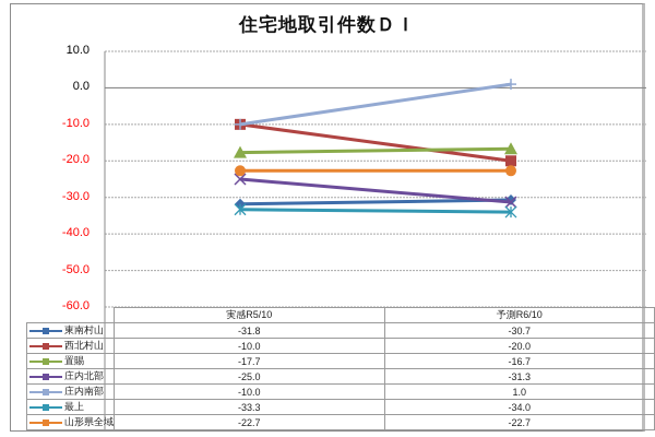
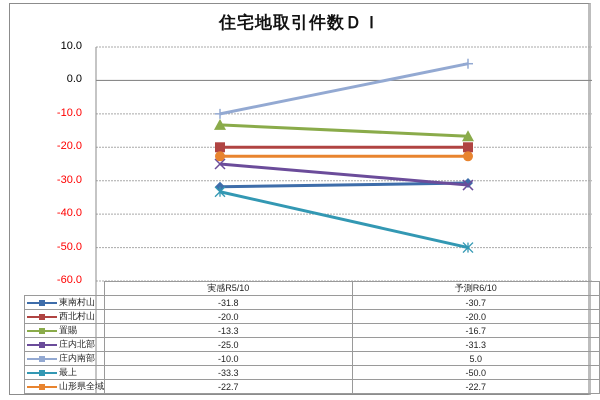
西北村山/実感R5/10: -10.0 -> -20.0
置賜/実感R5/10: -17.7 -> -13.3
庄内南部/予測R6/10: 1.0 -> 5.0
最上/予測R6/10: -34.0 -> -50.0
